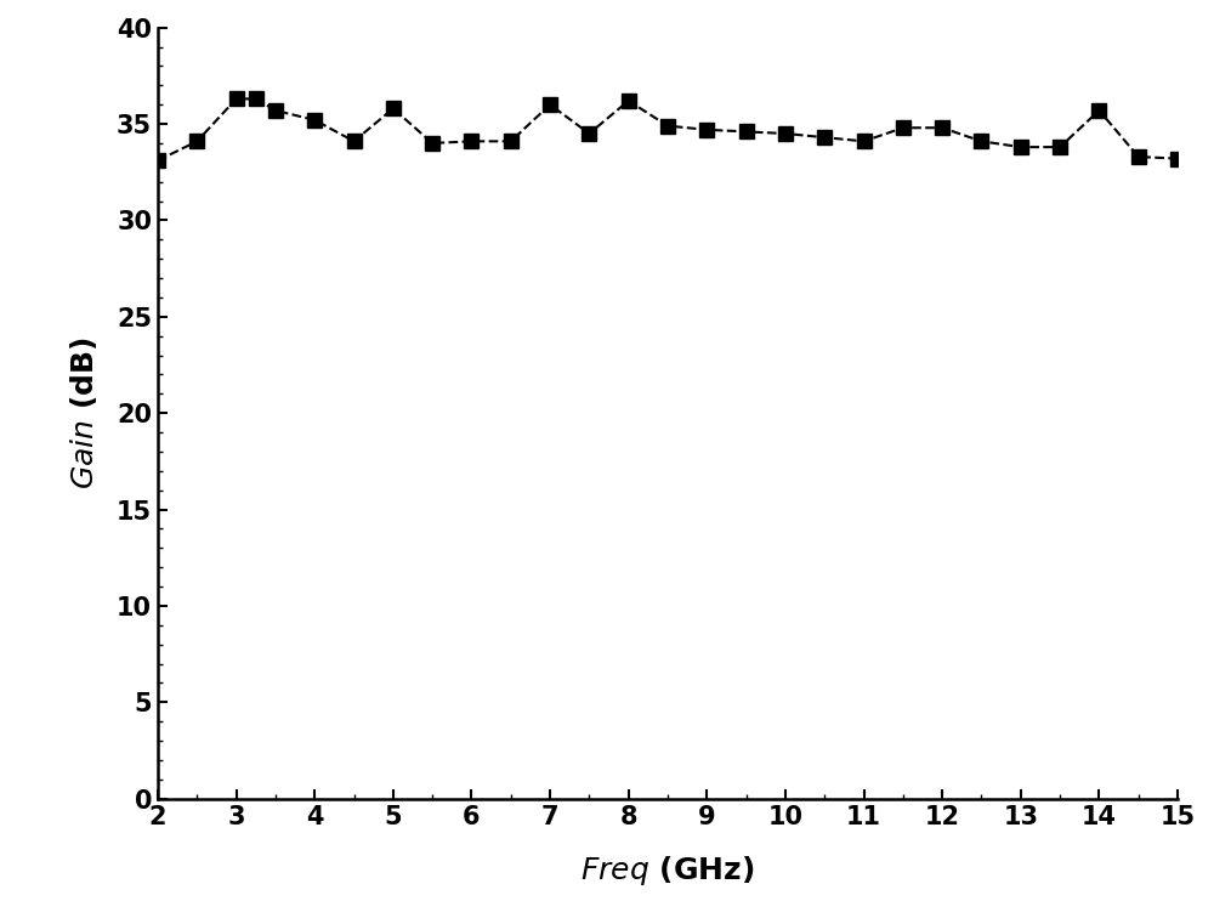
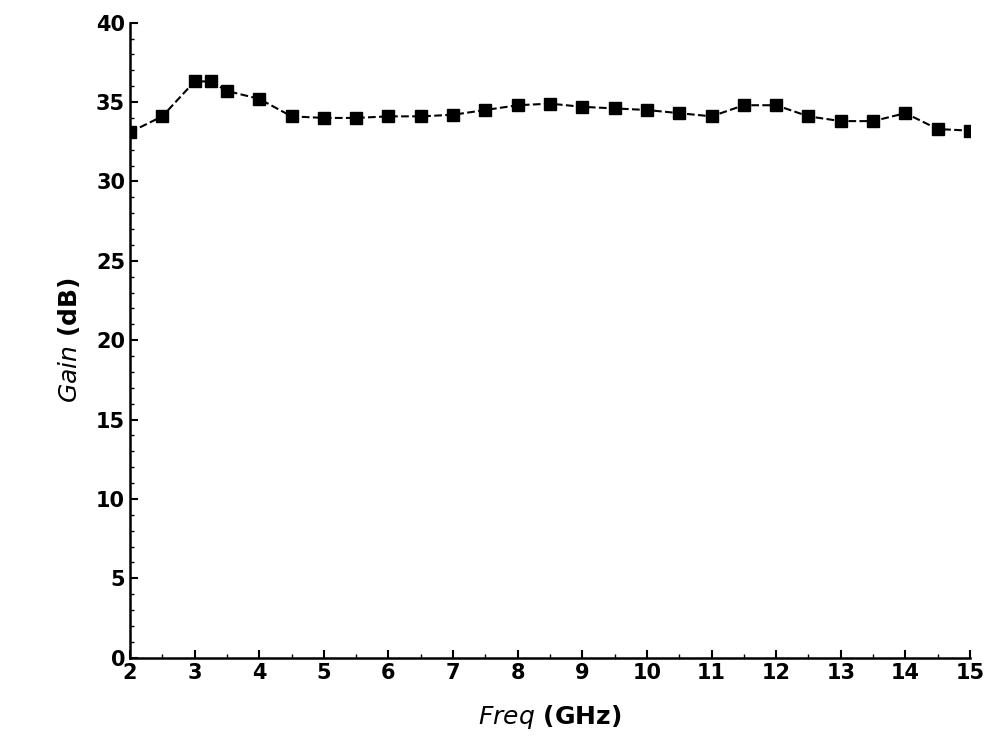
5: 35.8 -> 34.0
7: 36.0 -> 34.2
8: 36.2 -> 34.8
14: 35.7 -> 34.3
